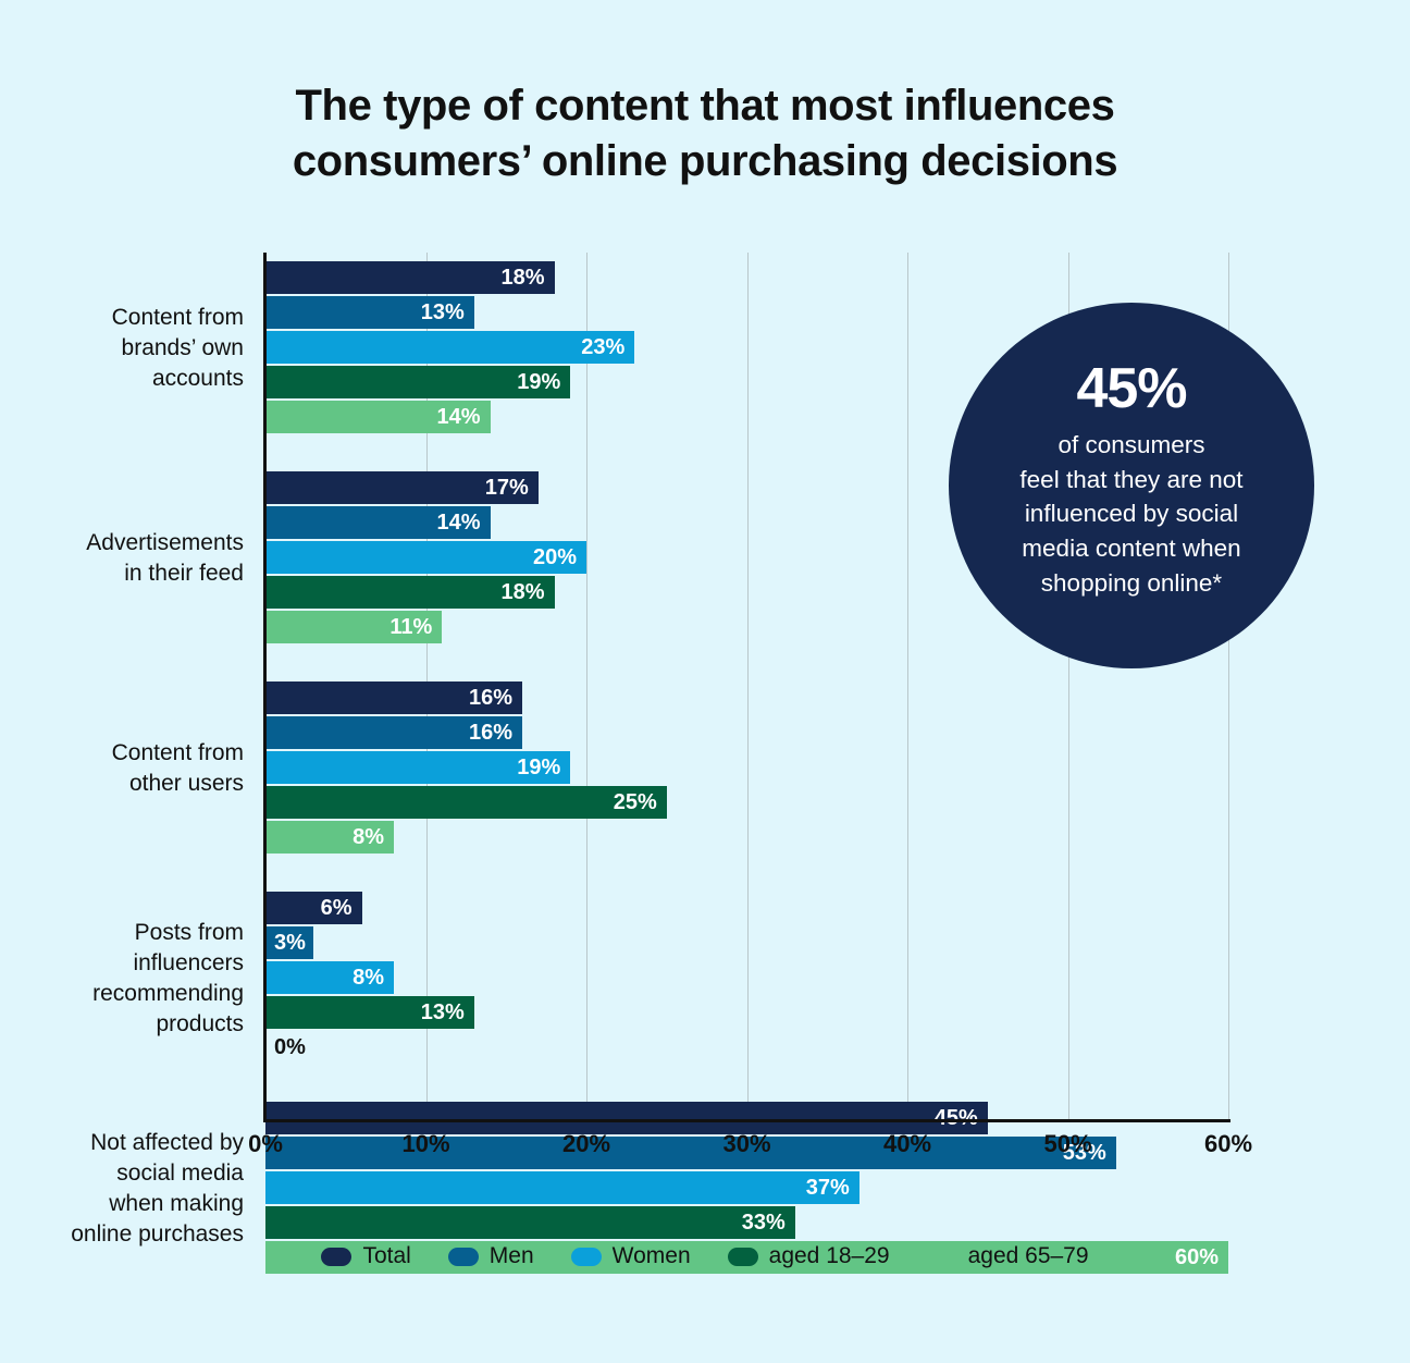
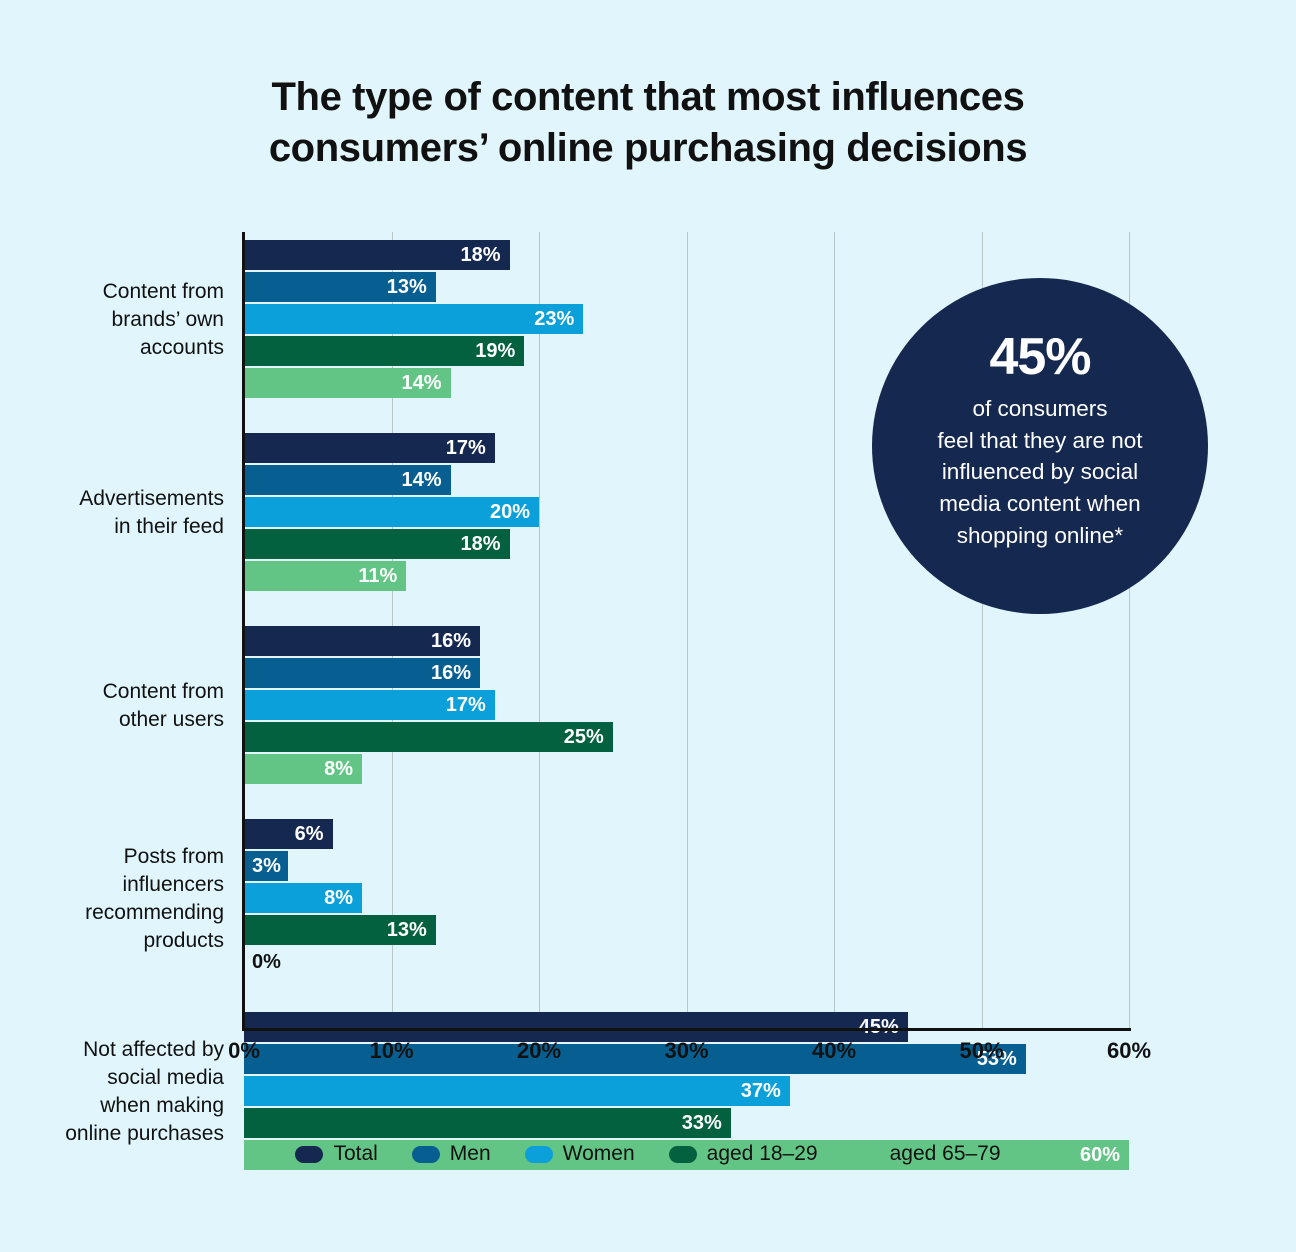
Women/Content from other users: 19% -> 17%
